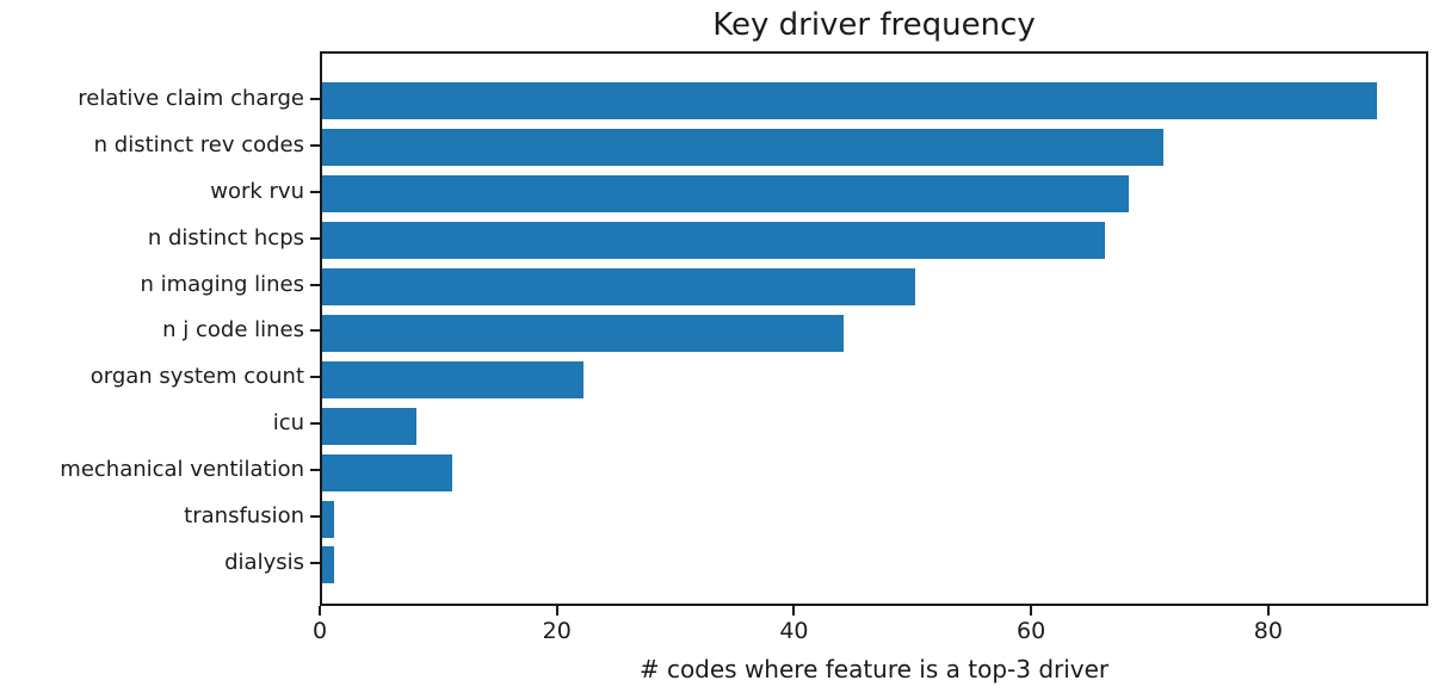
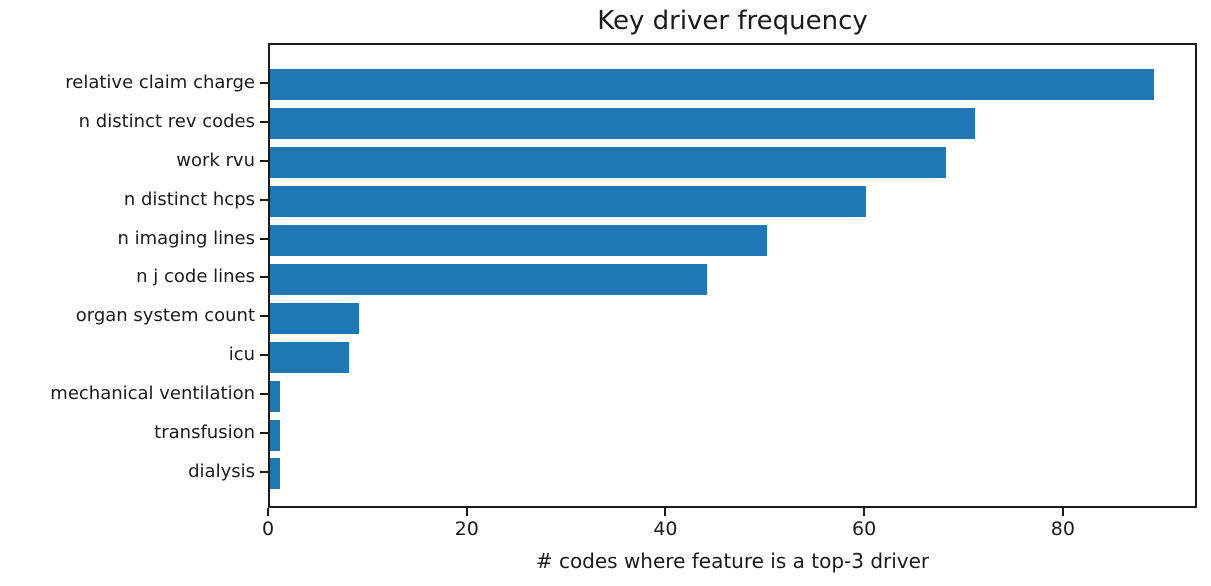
n distinct hcps: 66 -> 60
organ system count: 22 -> 9
mechanical ventilation: 11 -> 1
